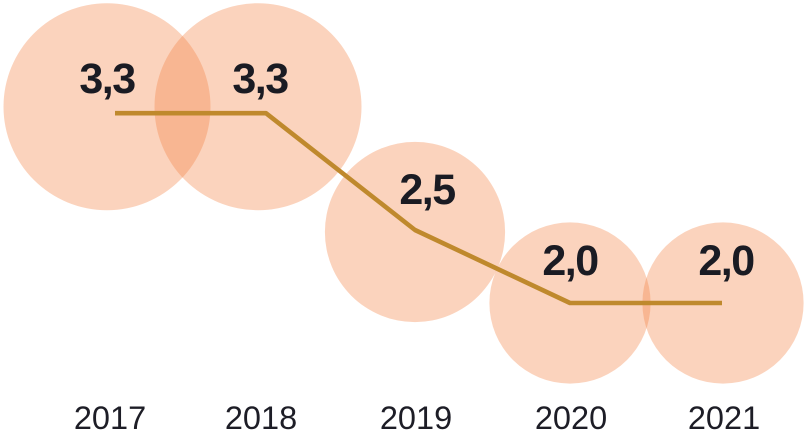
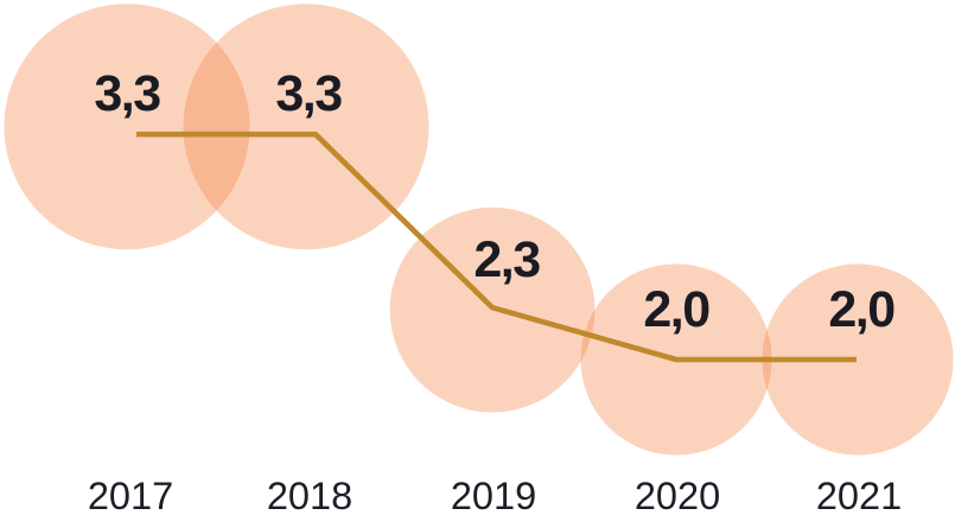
2019: 2,5 -> 2,3
